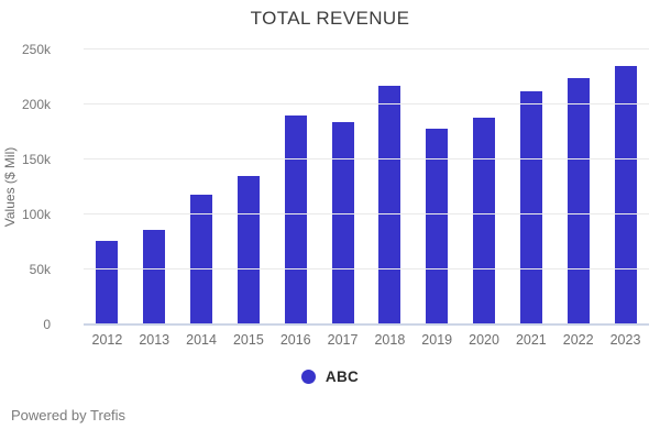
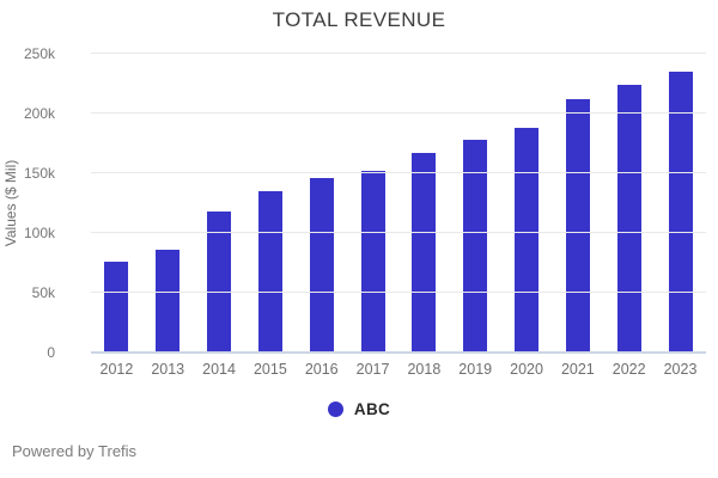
2016: 190k -> 146k
2017: 184k -> 152k
2018: 217k -> 167k
